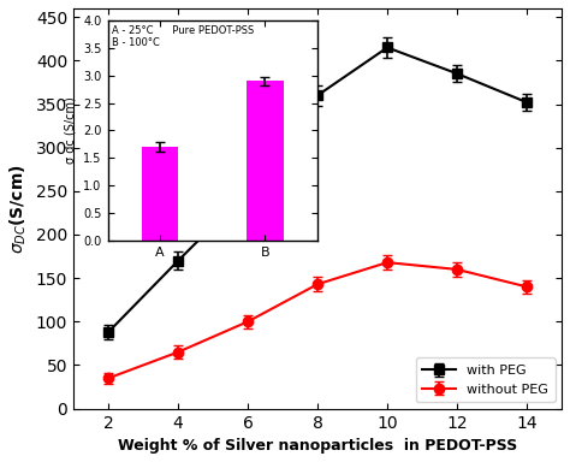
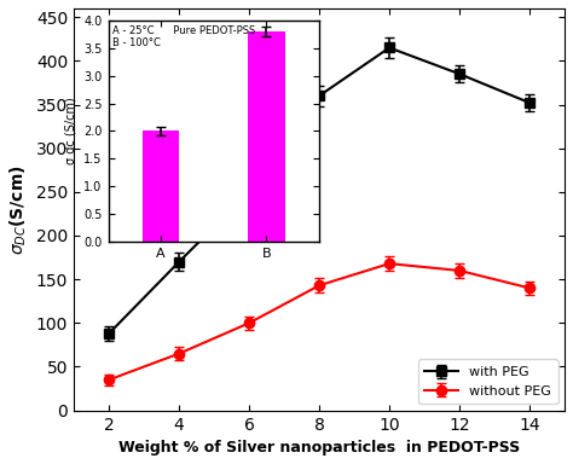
A: 1.7 -> 2.0
B: 2.9 -> 3.8
